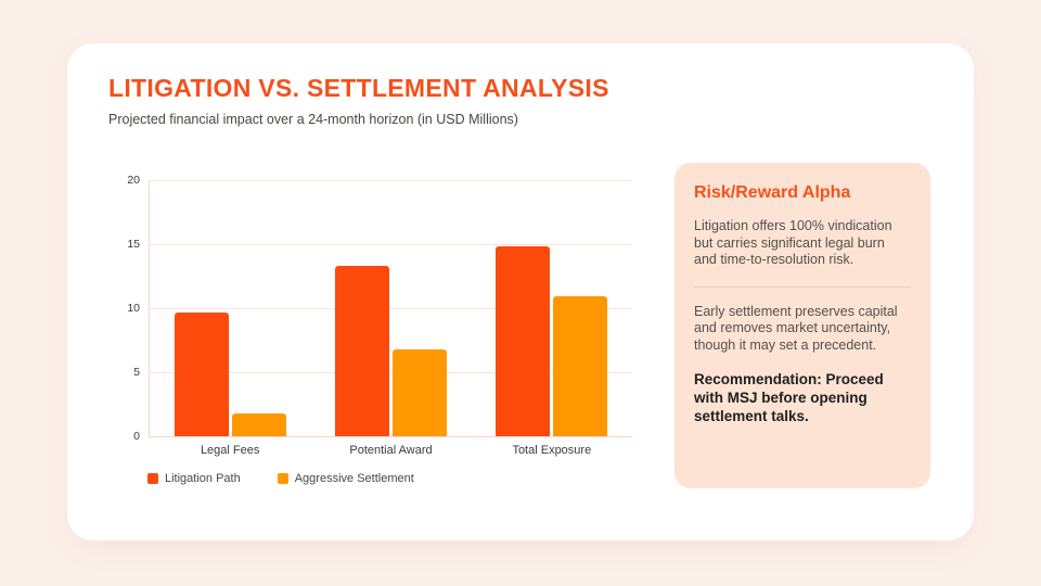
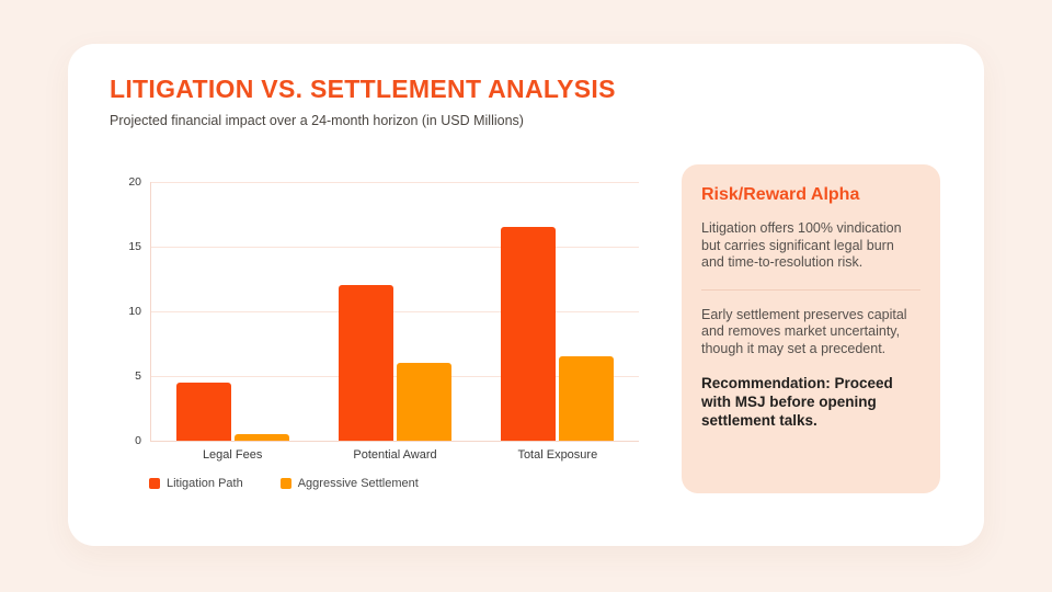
Litigation Path/Legal Fees: 9.7 -> 4.5
Aggressive Settlement/Legal Fees: 1.8 -> 0.5
Litigation Path/Potential Award: 13.3 -> 12.0
Aggressive Settlement/Potential Award: 6.8 -> 6.0
Litigation Path/Total Exposure: 14.8 -> 16.5
Aggressive Settlement/Total Exposure: 10.9 -> 6.5
